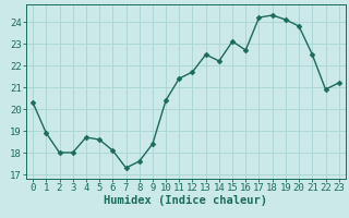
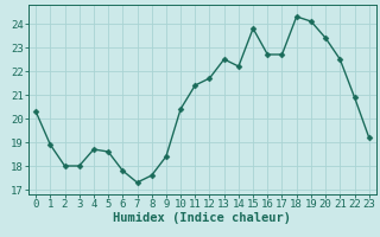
6: 18.1 -> 17.8
15: 23.1 -> 23.8
17: 24.2 -> 22.7
20: 23.8 -> 23.4
23: 21.2 -> 19.2
